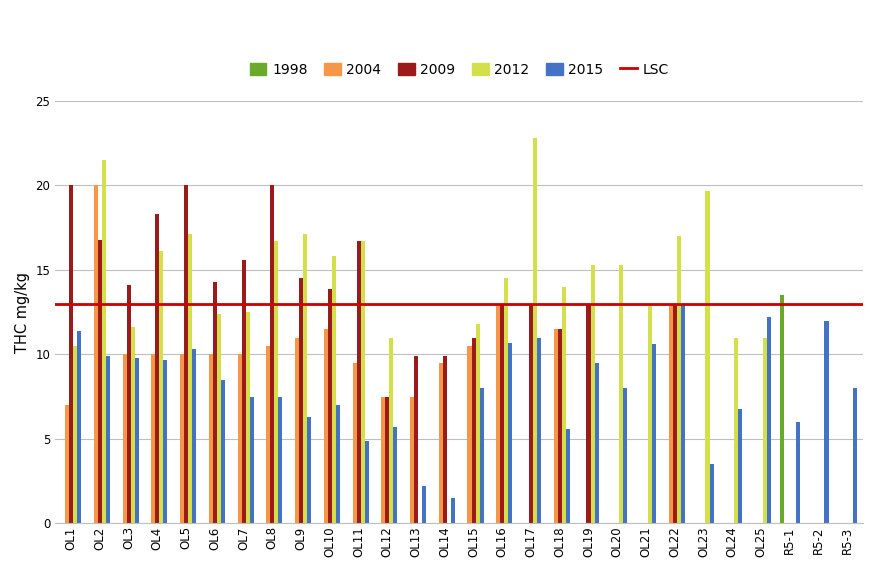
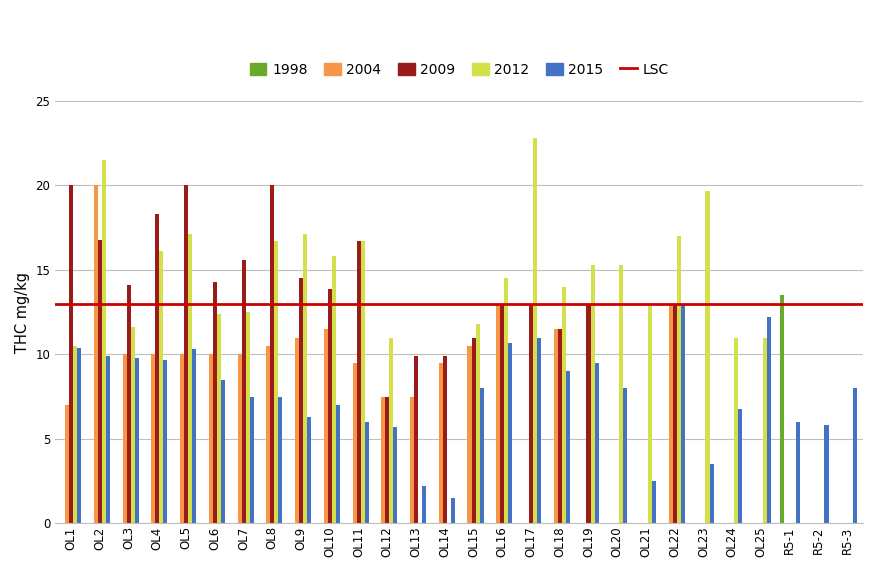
2015/OL1: 11.4 -> 10.4
2015/OL11: 4.9 -> 6.0
2015/OL18: 5.6 -> 9.0
2015/OL21: 10.6 -> 2.5
2015/R5-2: 12.0 -> 5.8
